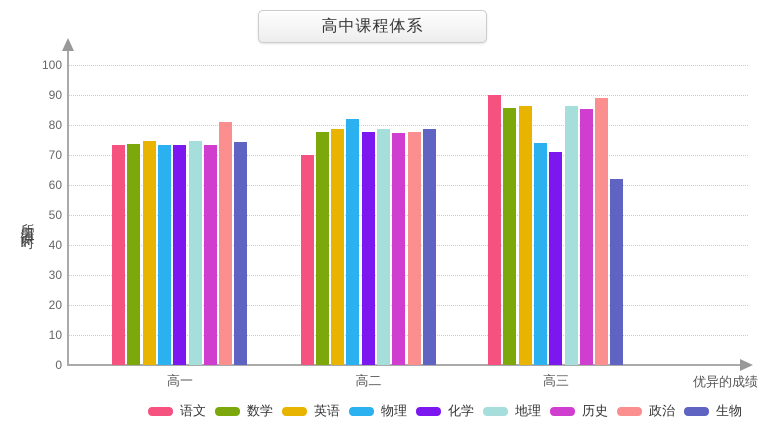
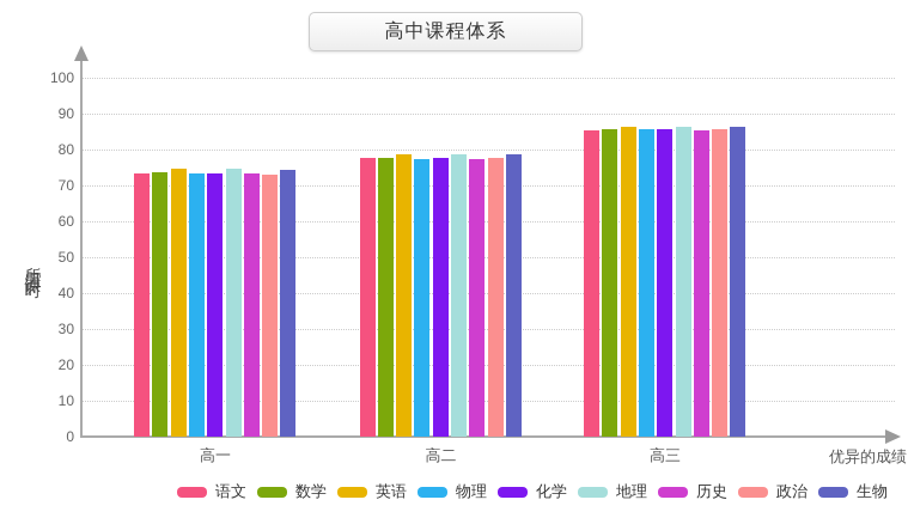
政治/高一: 81 -> 73
语文/高二: 70 -> 78
物理/高二: 82 -> 77
语文/高三: 90 -> 85
物理/高三: 74 -> 86
化学/高三: 71 -> 86
政治/高三: 89 -> 86
生物/高三: 62 -> 86
